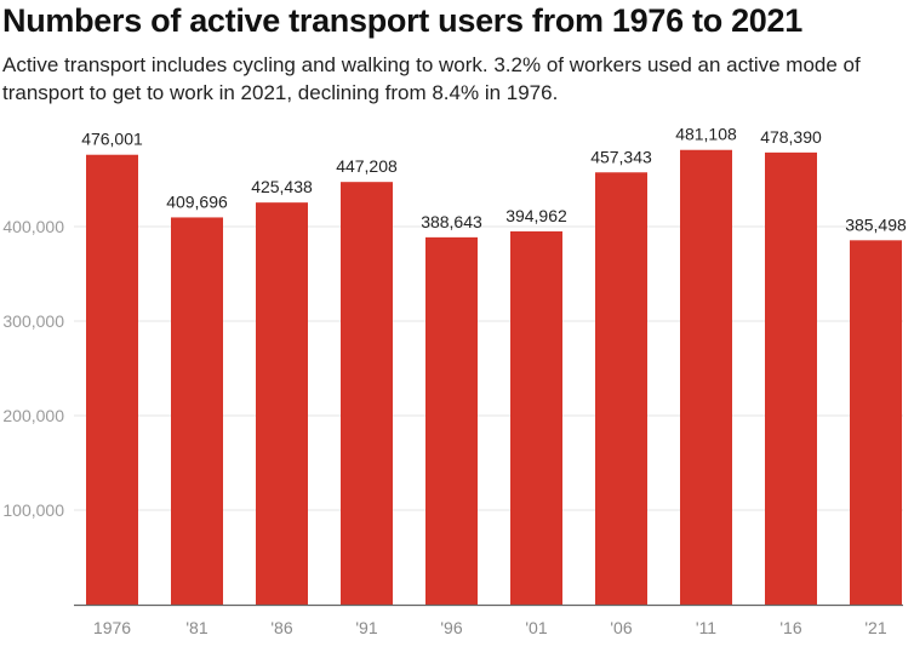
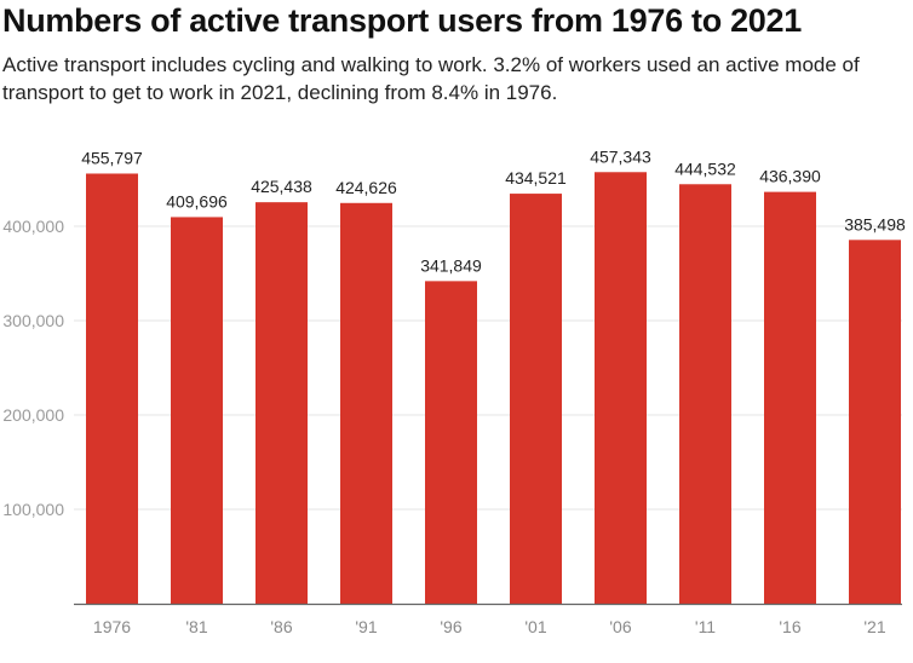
1976: 476,001 -> 455,797
'91: 447,208 -> 424,626
'96: 388,643 -> 341,849
'01: 394,962 -> 434,521
'11: 481,108 -> 444,532
'16: 478,390 -> 436,390
